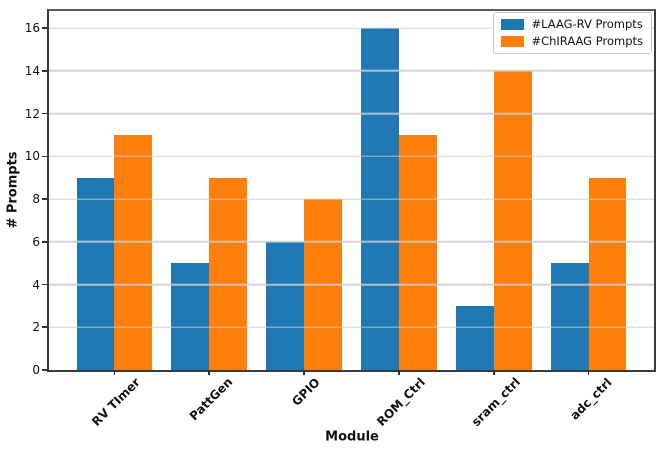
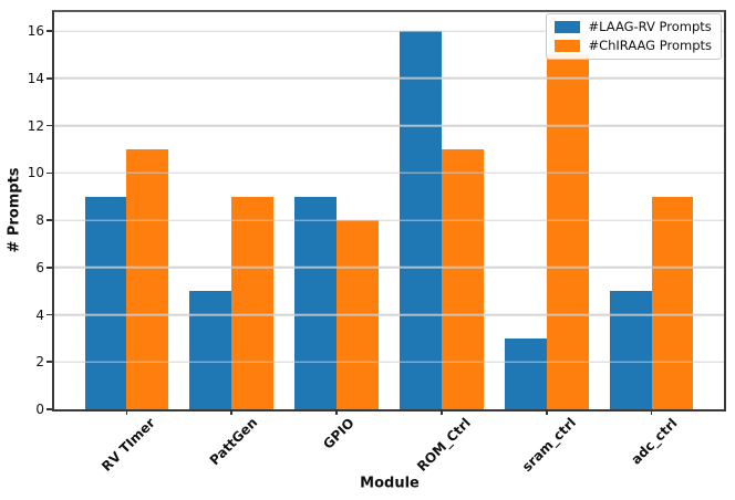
#LAAG-RV Prompts/GPIO: 6 -> 9
#ChIRAAG Prompts/sram_ctrl: 14 -> 15
